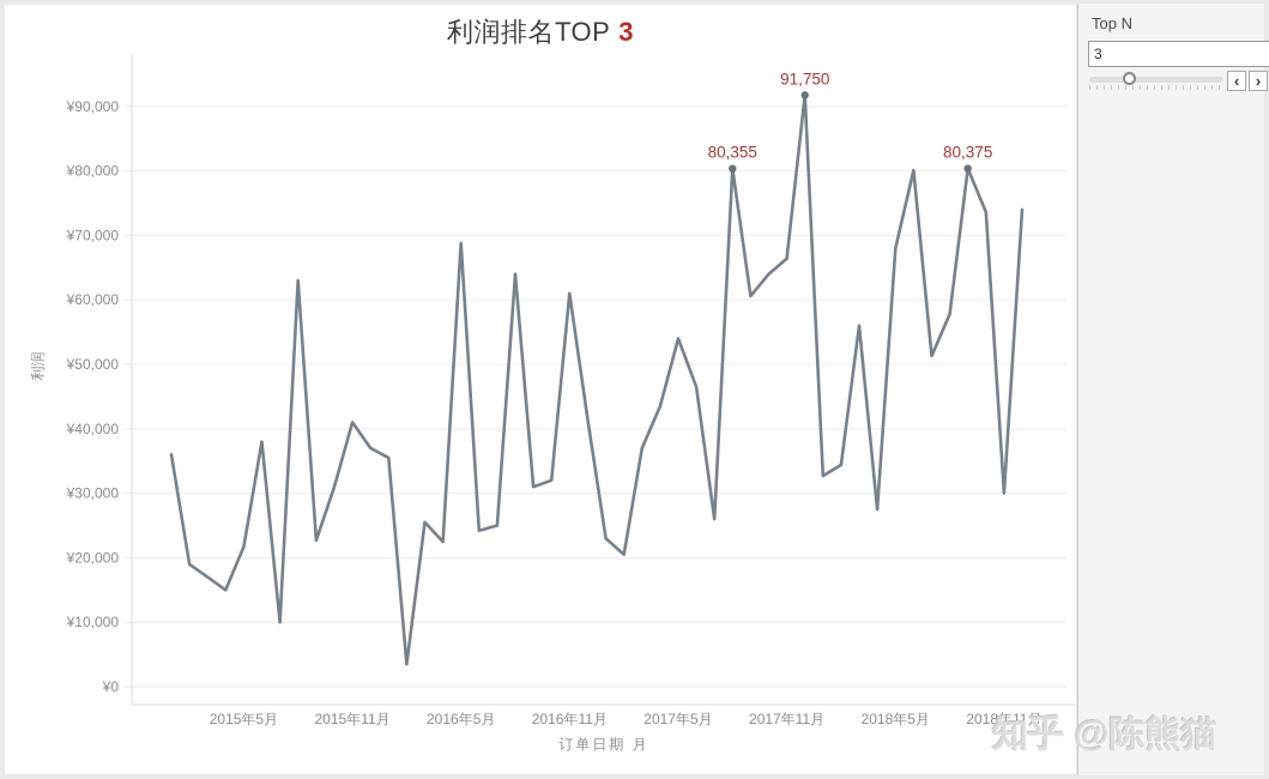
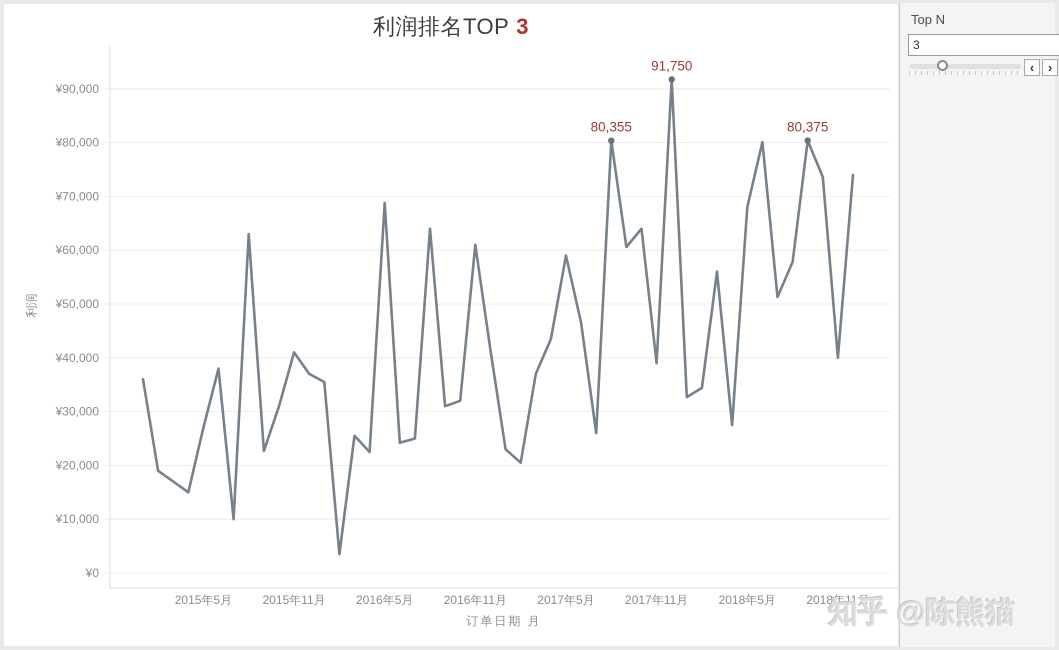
2015年5月: ¥22000 -> ¥27000
2017年5月: ¥54000 -> ¥59000
2017年11月: ¥66000 -> ¥39000
2018年11月: ¥30000 -> ¥40000
